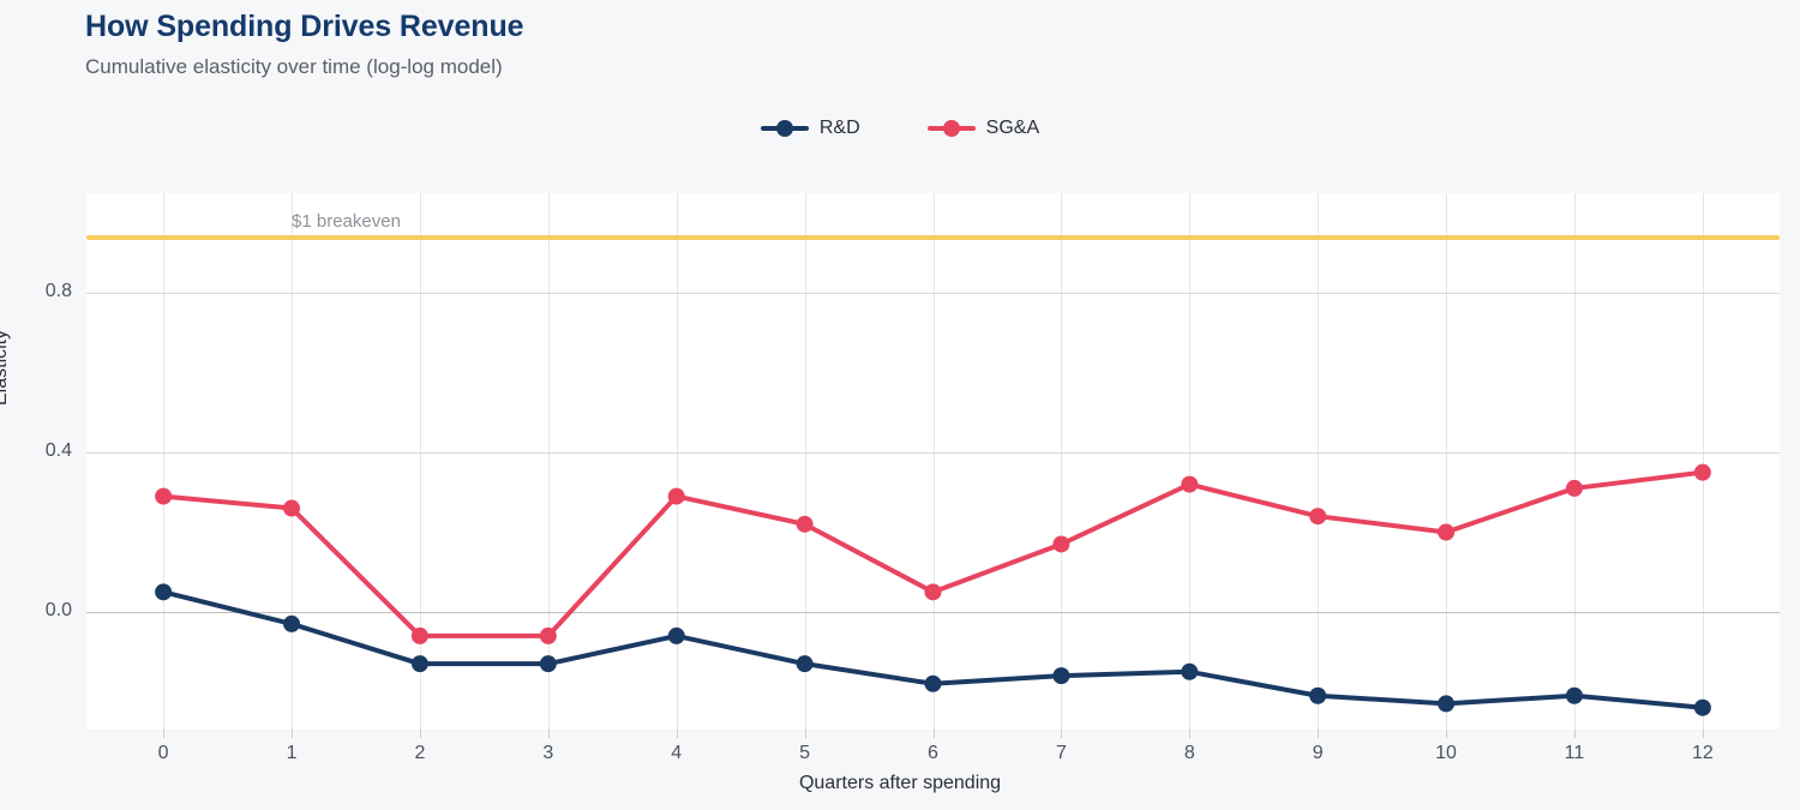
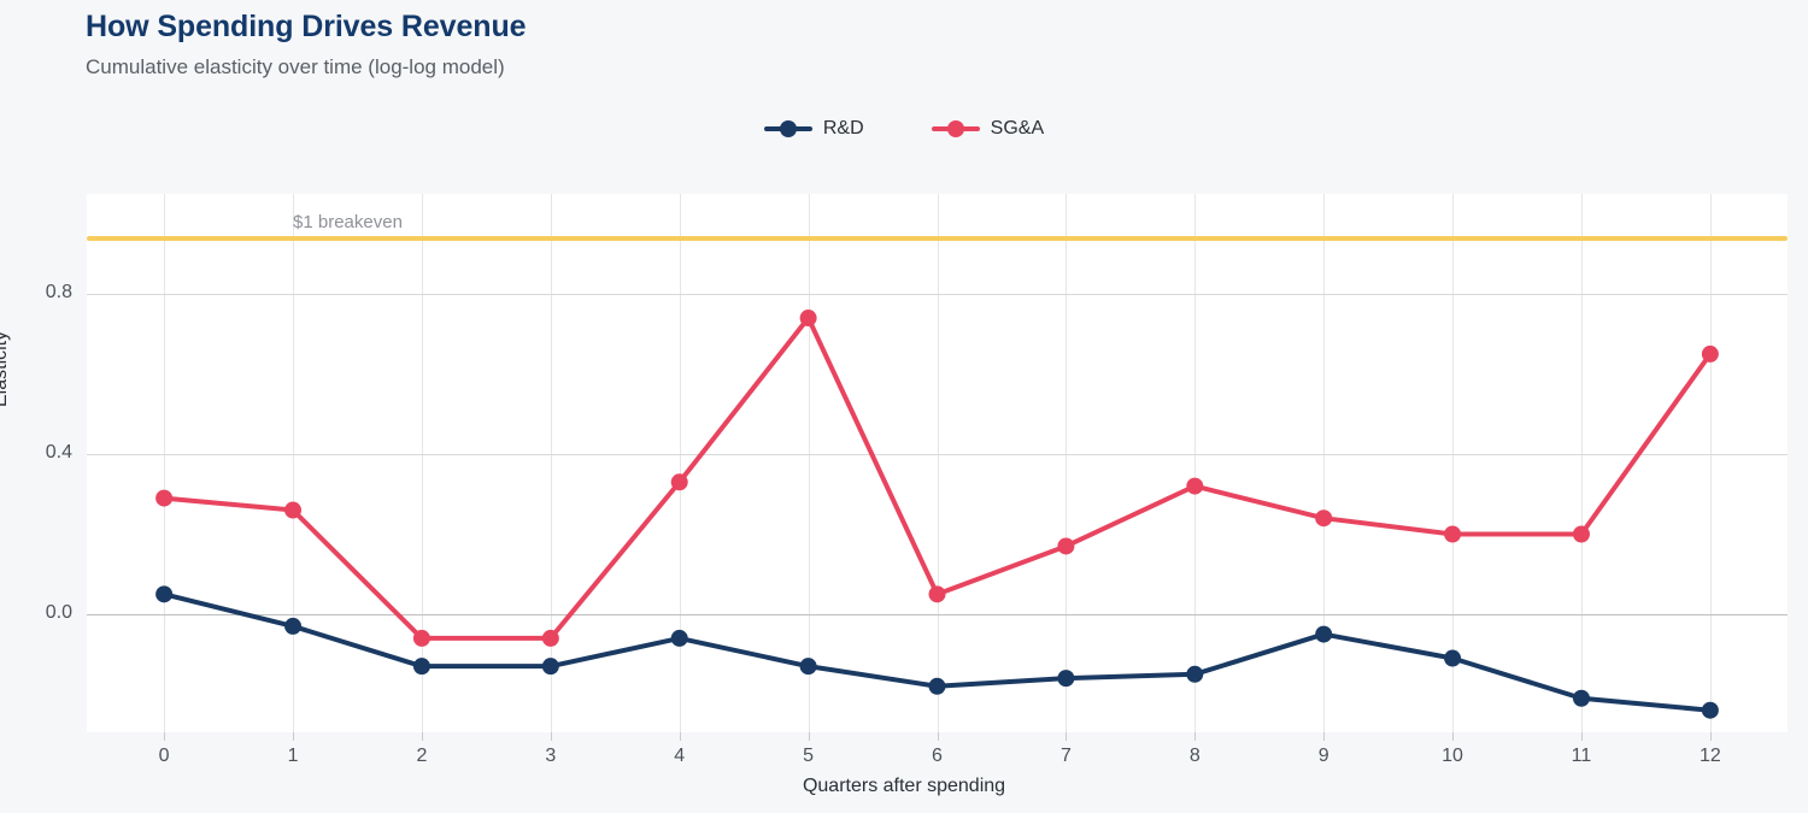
SG&A/4: 0.29 -> 0.33
SG&A/5: 0.22 -> 0.74
R&D/9: -0.21 -> -0.05
R&D/10: -0.23 -> -0.11
SG&A/11: 0.31 -> 0.20
SG&A/12: 0.35 -> 0.65
